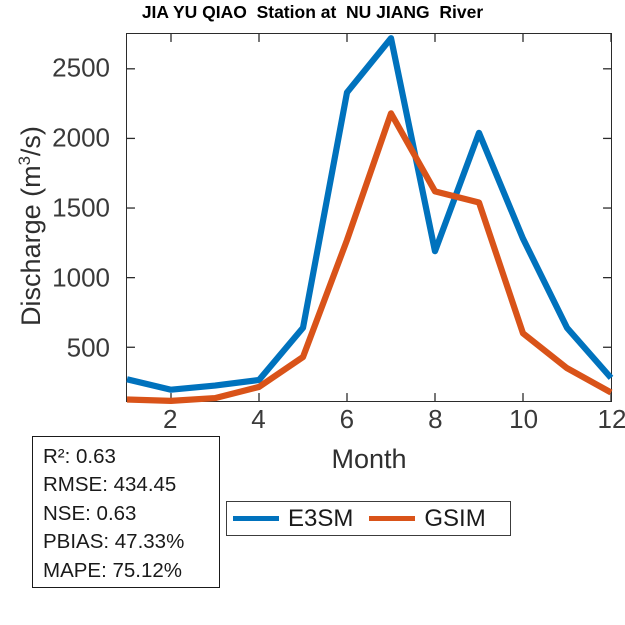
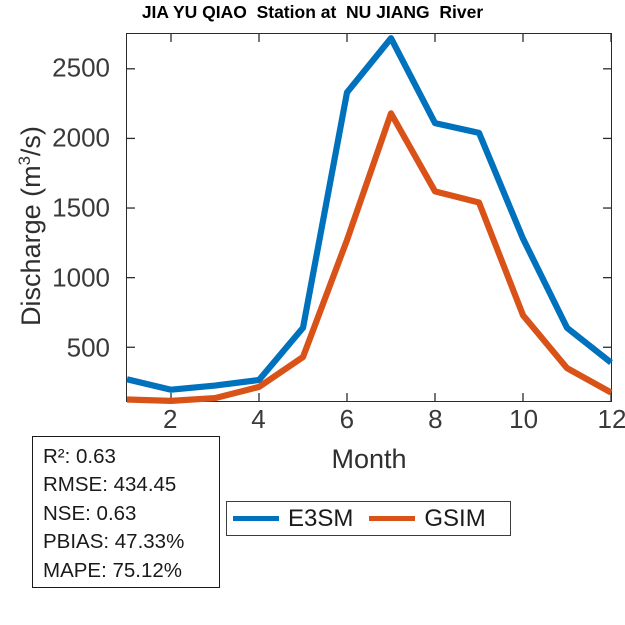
E3SM/8: 1190 -> 2110
GSIM/10: 600 -> 730
E3SM/12: 280 -> 390
